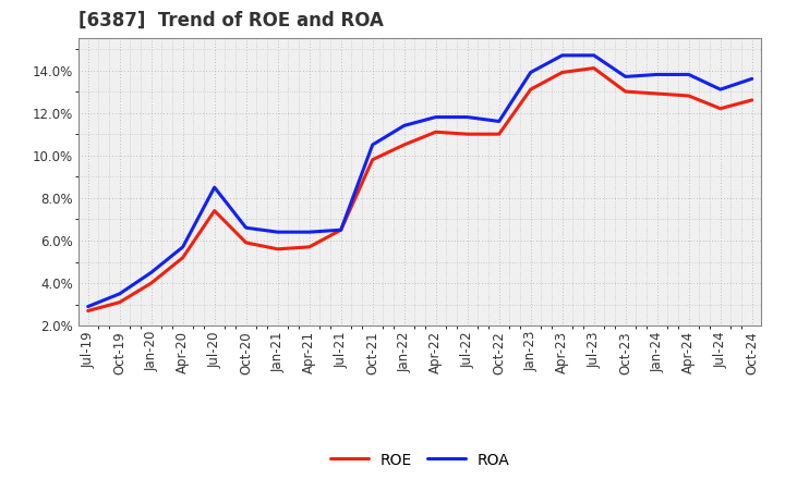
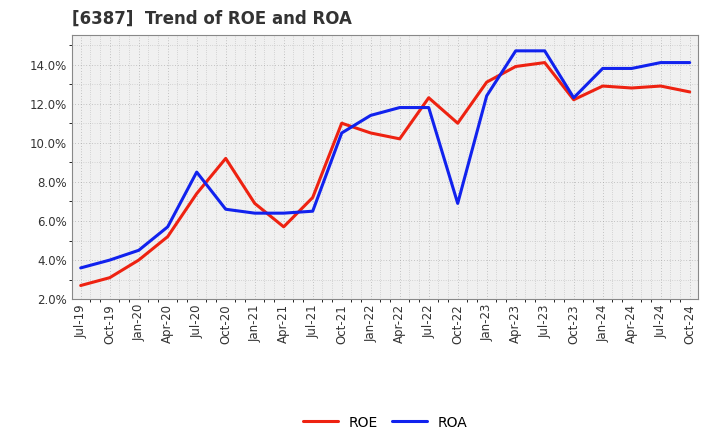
ROA/Jul-19: 2.9% -> 3.6%
ROA/Oct-19: 3.5% -> 4.0%
ROE/Oct-20: 5.9% -> 9.2%
ROE/Jan-21: 5.6% -> 6.9%
ROE/Jul-21: 6.5% -> 7.2%
ROE/Oct-21: 9.8% -> 11.0%
ROE/Apr-22: 11.1% -> 10.2%
ROE/Jul-22: 11.0% -> 12.3%
ROA/Oct-22: 11.6% -> 6.9%
ROA/Jan-23: 13.9% -> 12.4%
ROE/Oct-23: 13.0% -> 12.2%
ROA/Oct-23: 13.7% -> 12.3%
ROE/Jul-24: 12.2% -> 12.9%
ROA/Jul-24: 13.1% -> 14.1%
ROA/Oct-24: 13.6% -> 14.1%
